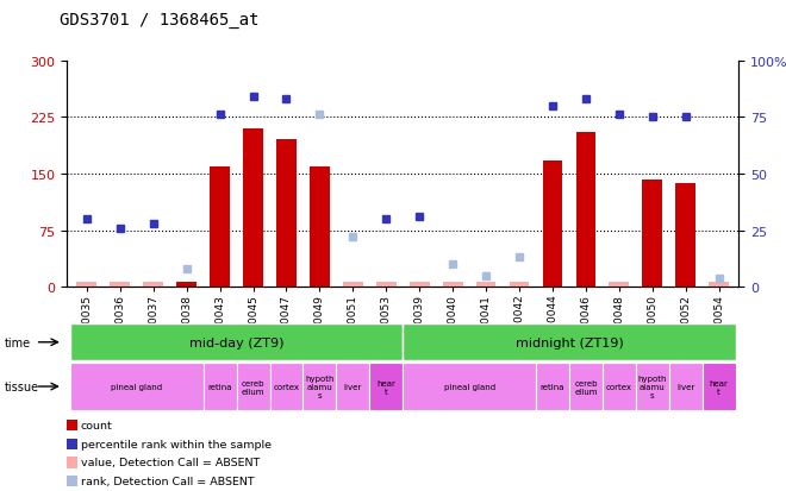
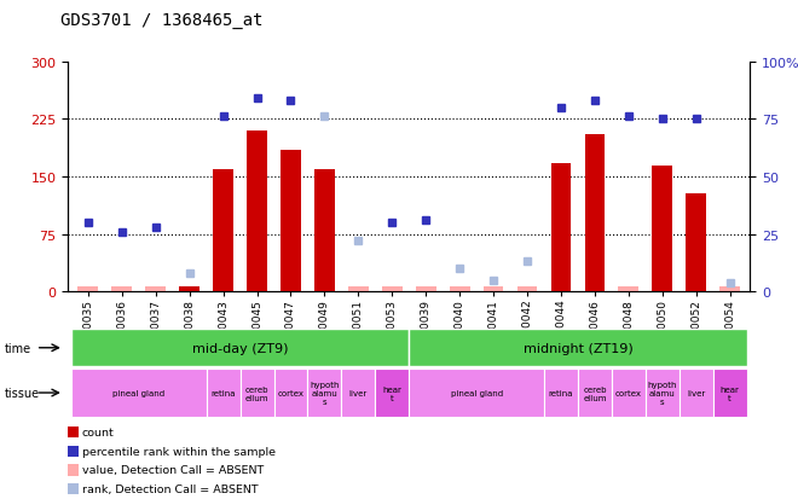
GSM310047: 195 -> 184
GSM310050: 142 -> 164
GSM310052: 138 -> 128
